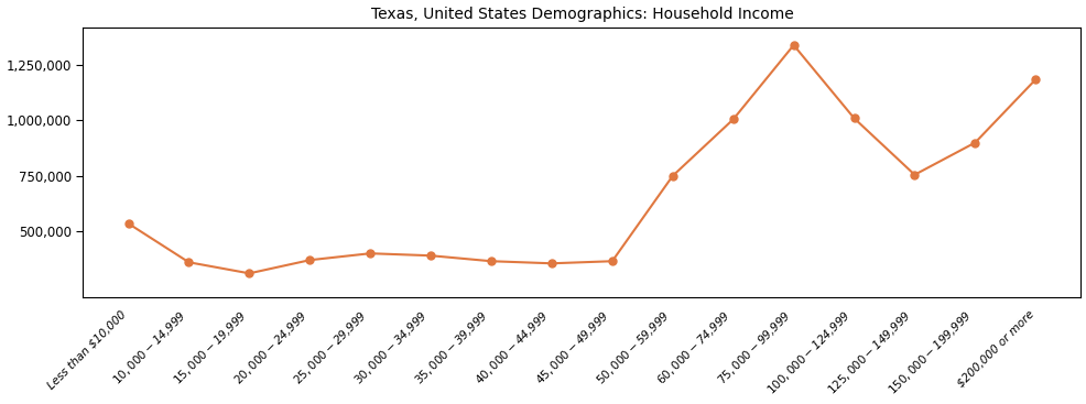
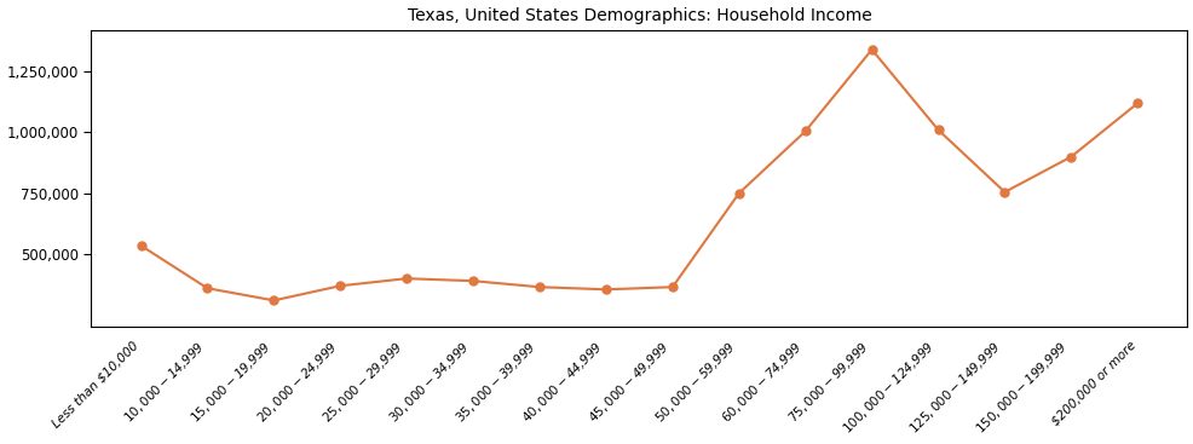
$200,000 or more: 1,185,000 -> 1,120,000
